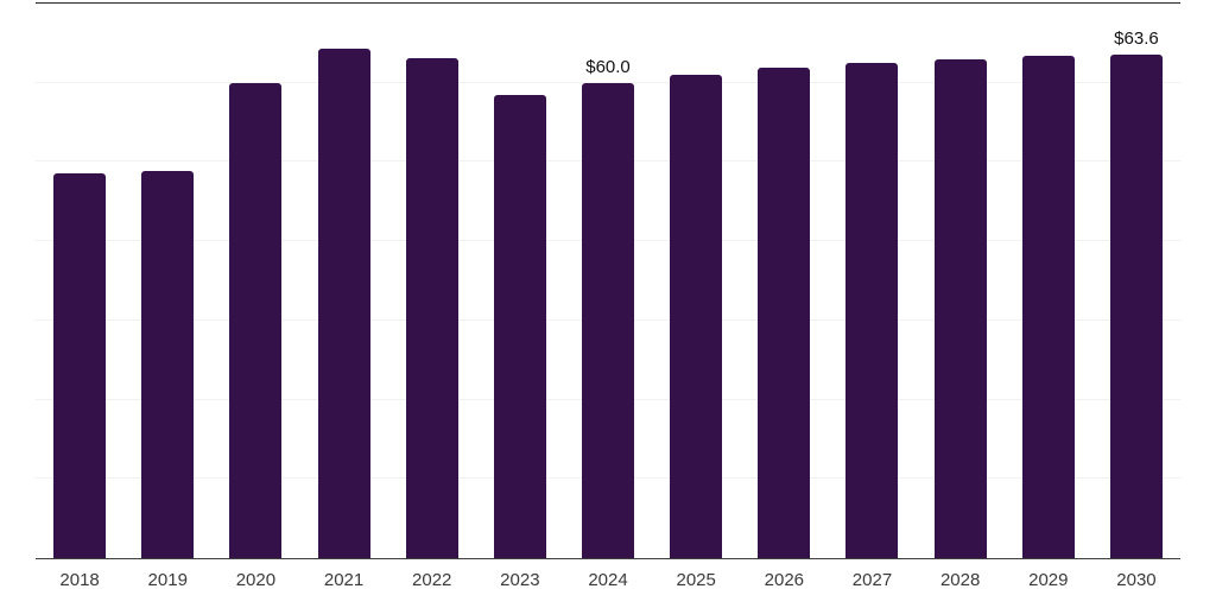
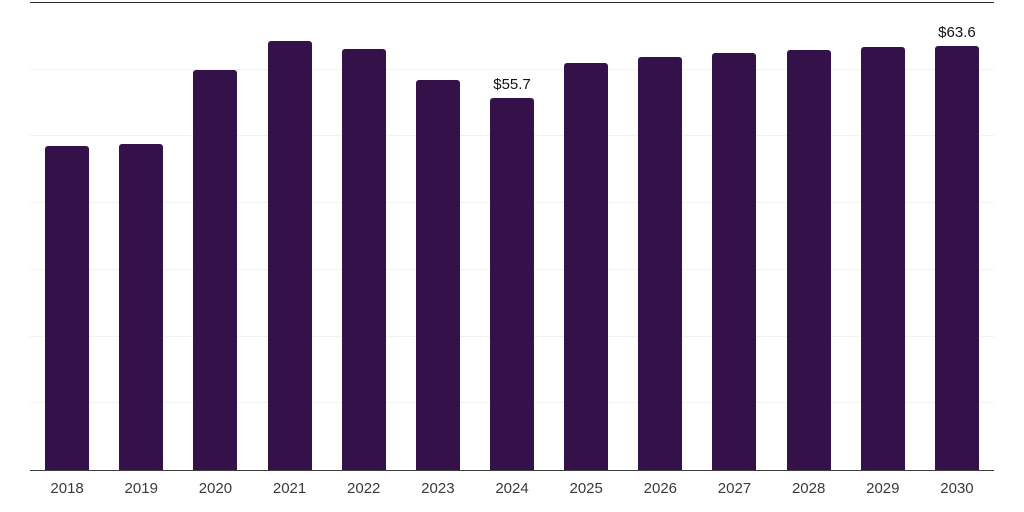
2024: $60.0 -> $55.7
